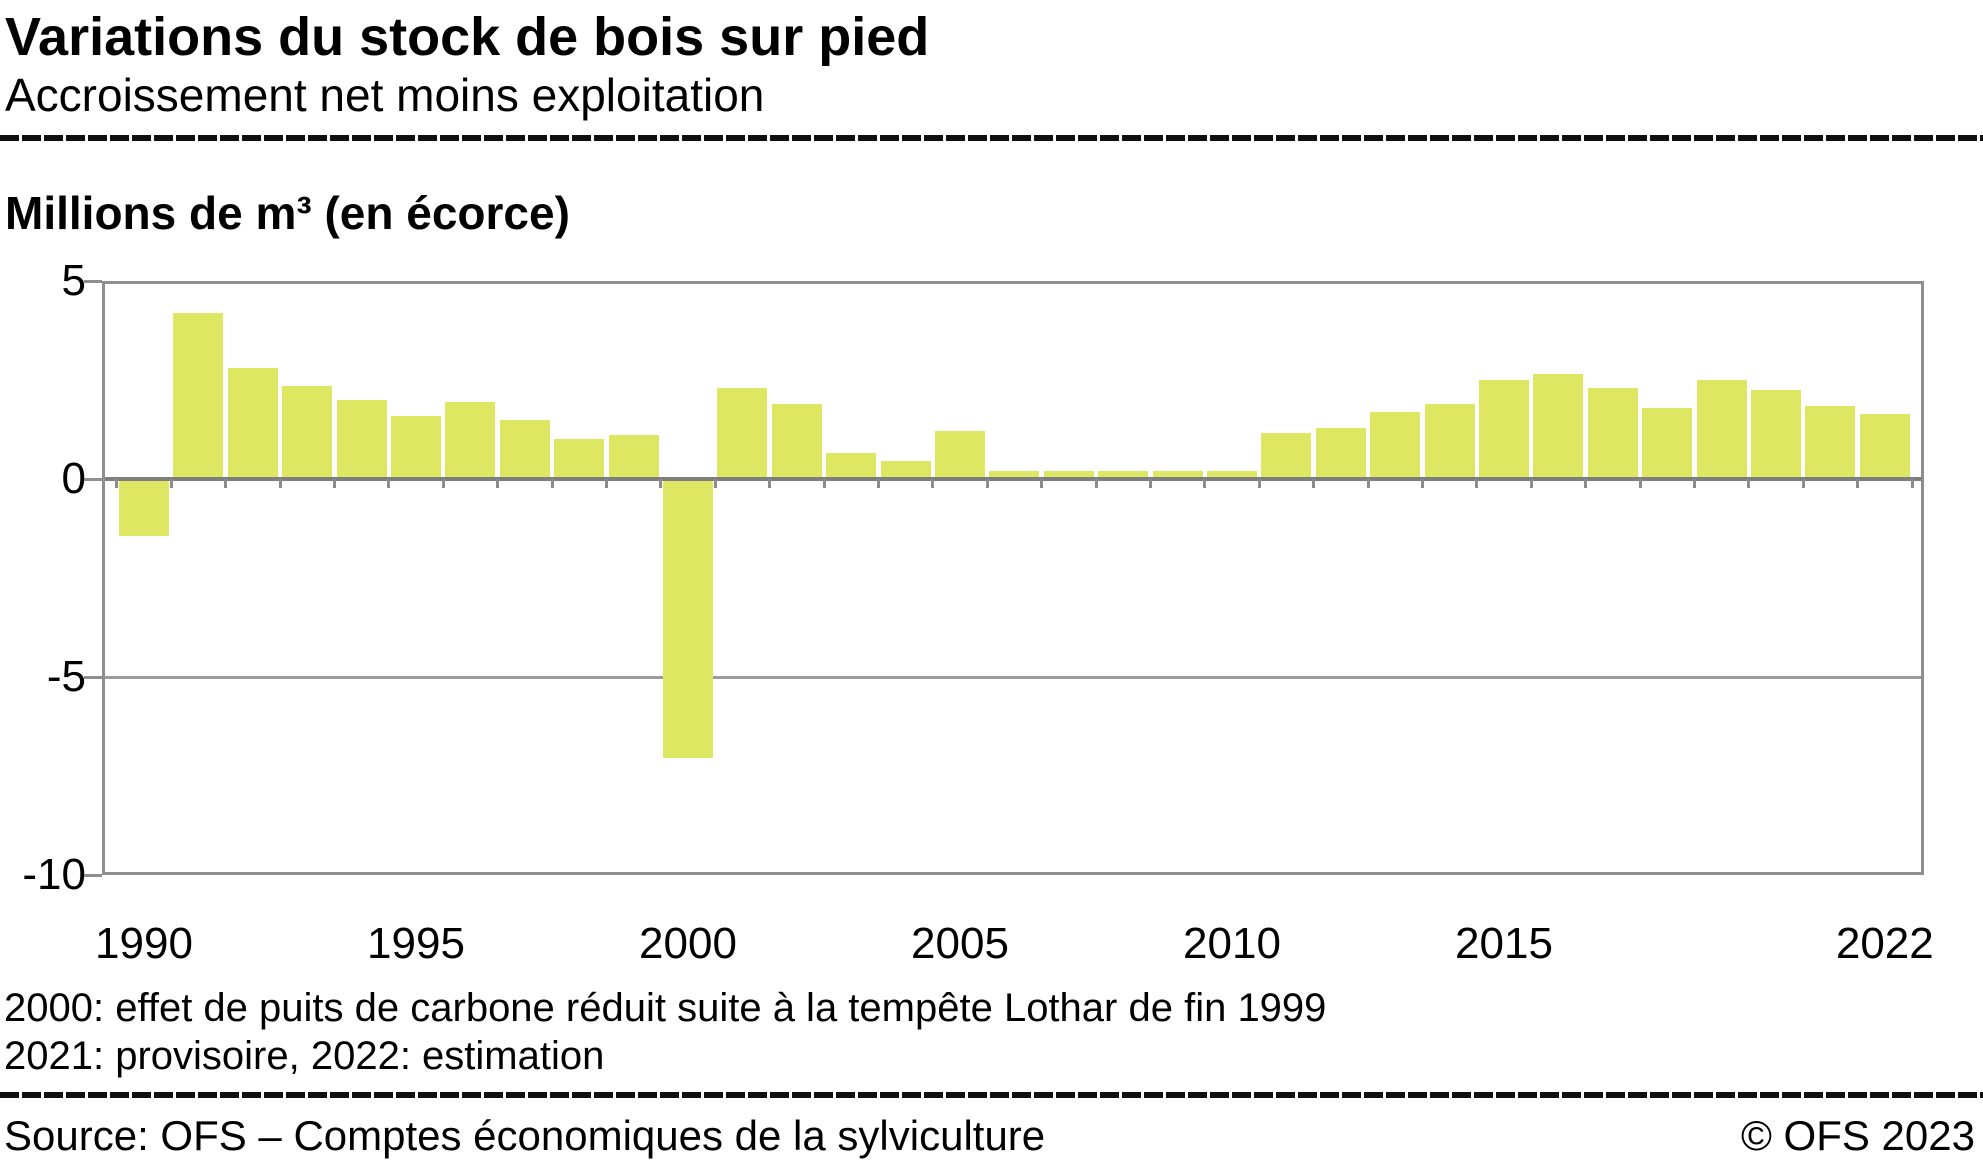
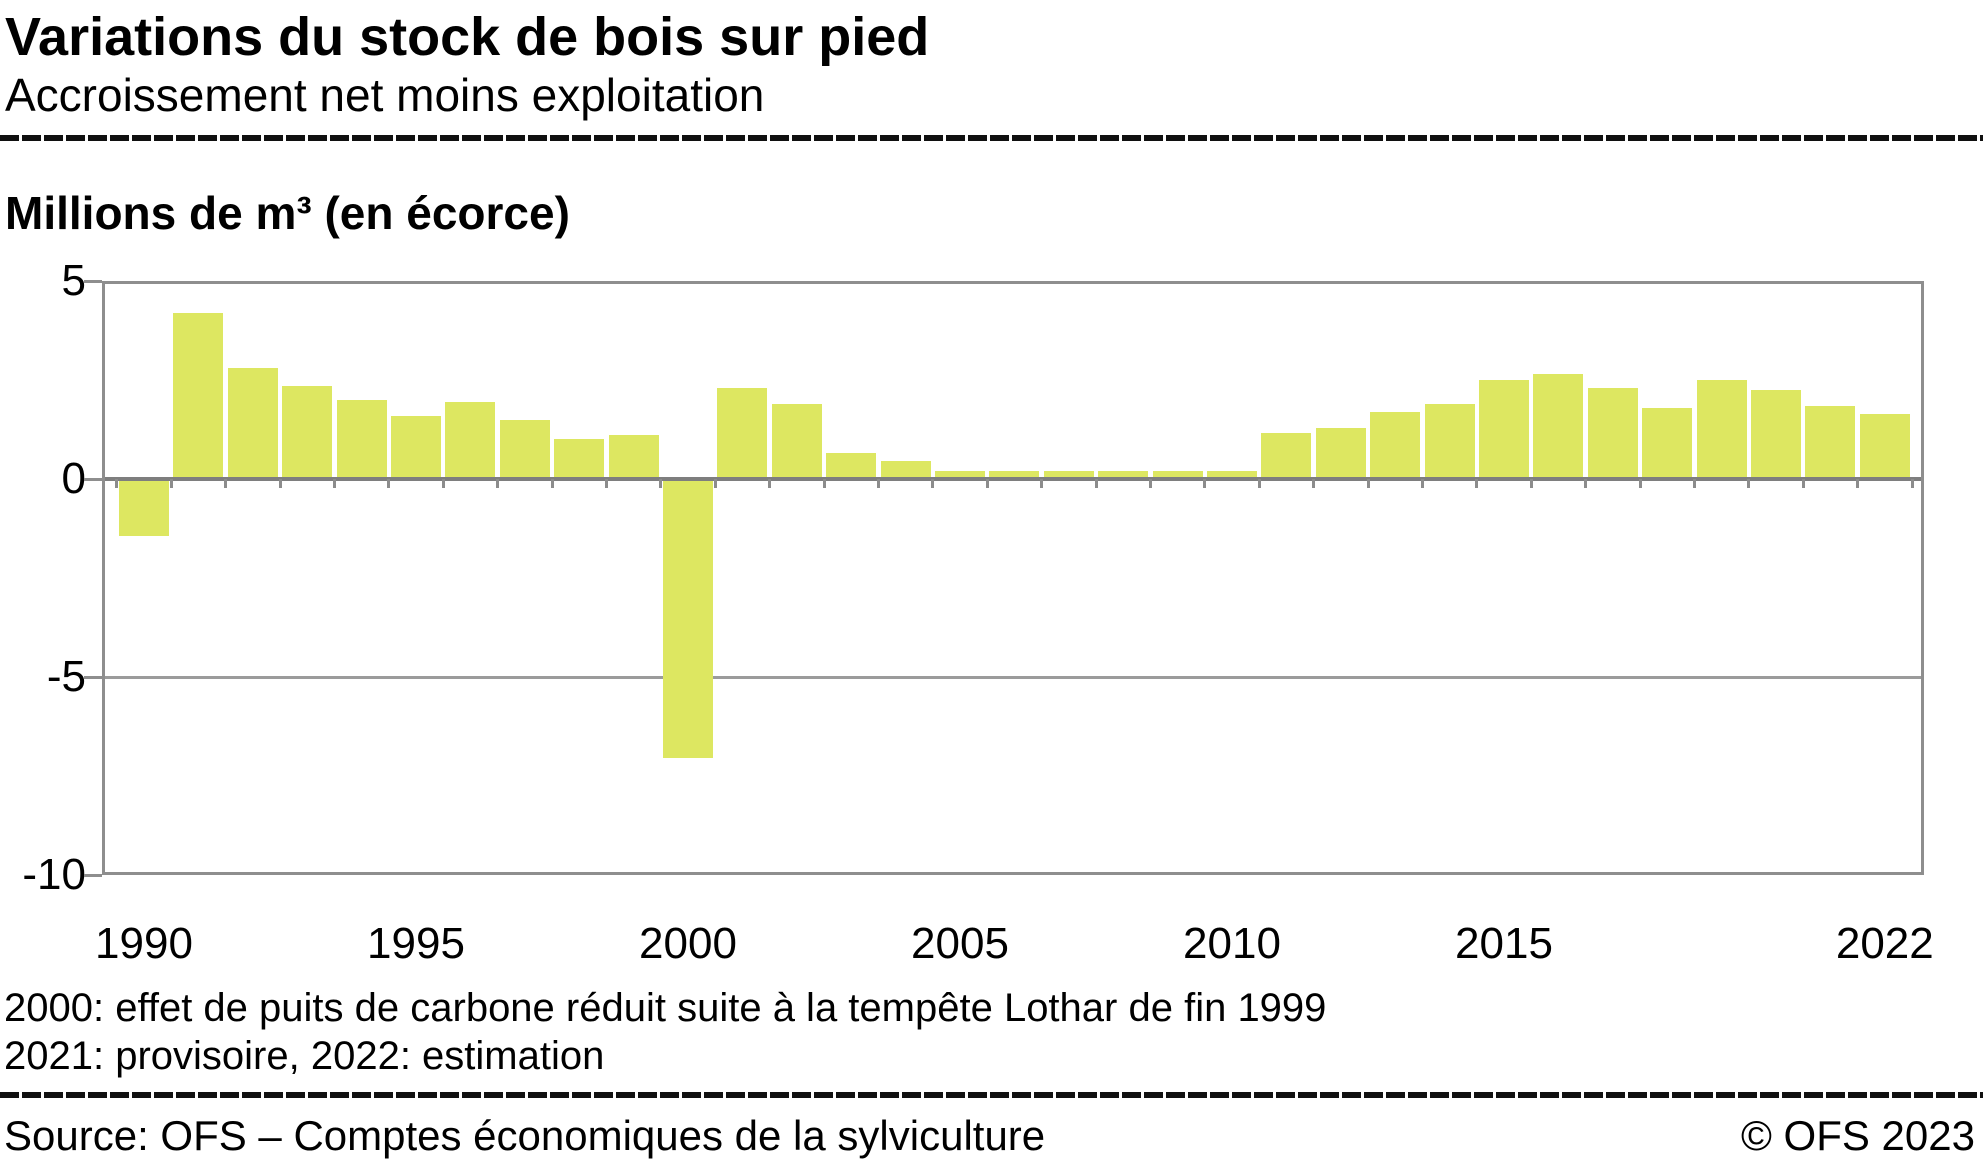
2005: 1.2 -> 0.2
